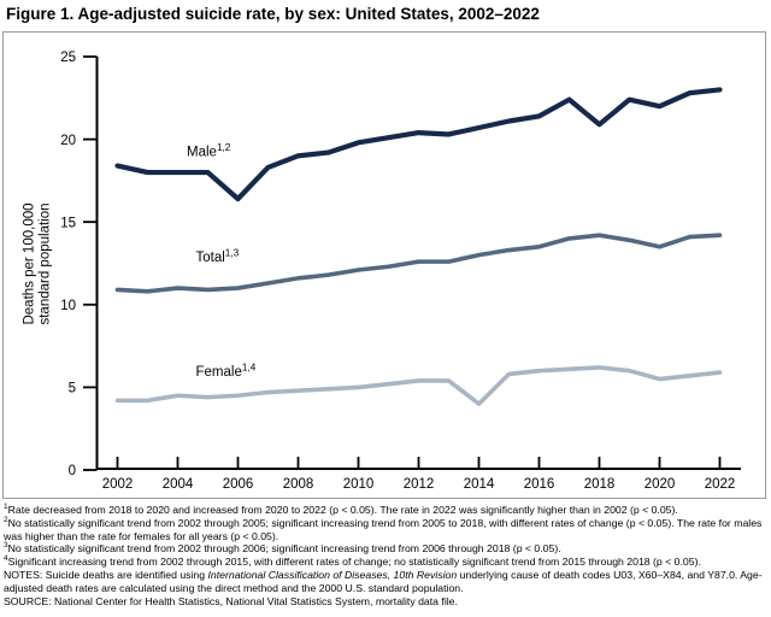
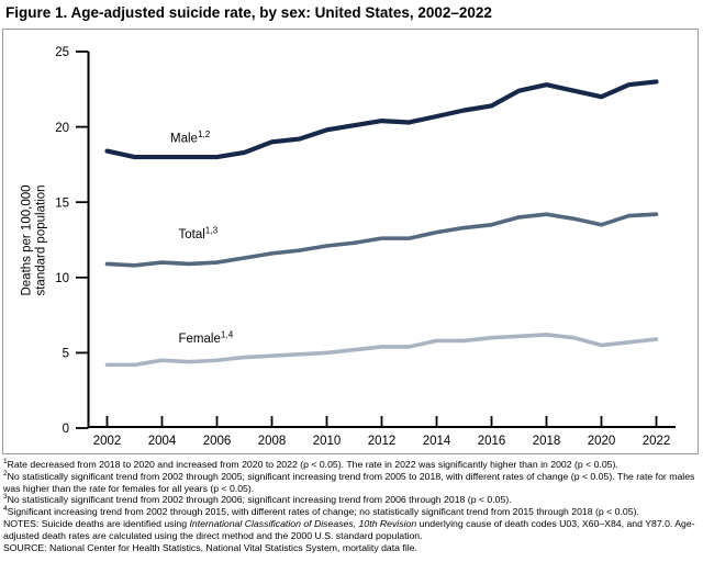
Male/2006: 16.4 -> 18.0
Female/2014: 4.0 -> 5.8
Male/2018: 20.9 -> 22.8
